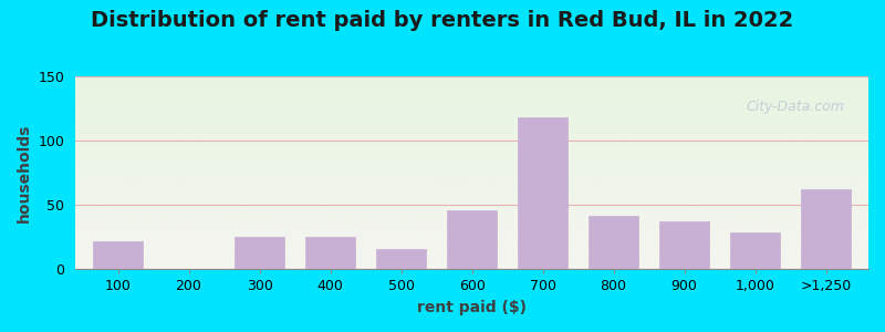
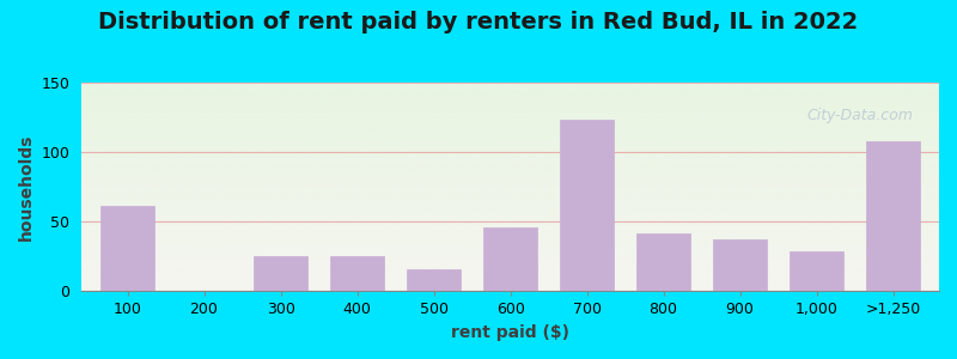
100: 22 -> 61
700: 118 -> 123
>1,250: 62 -> 108
